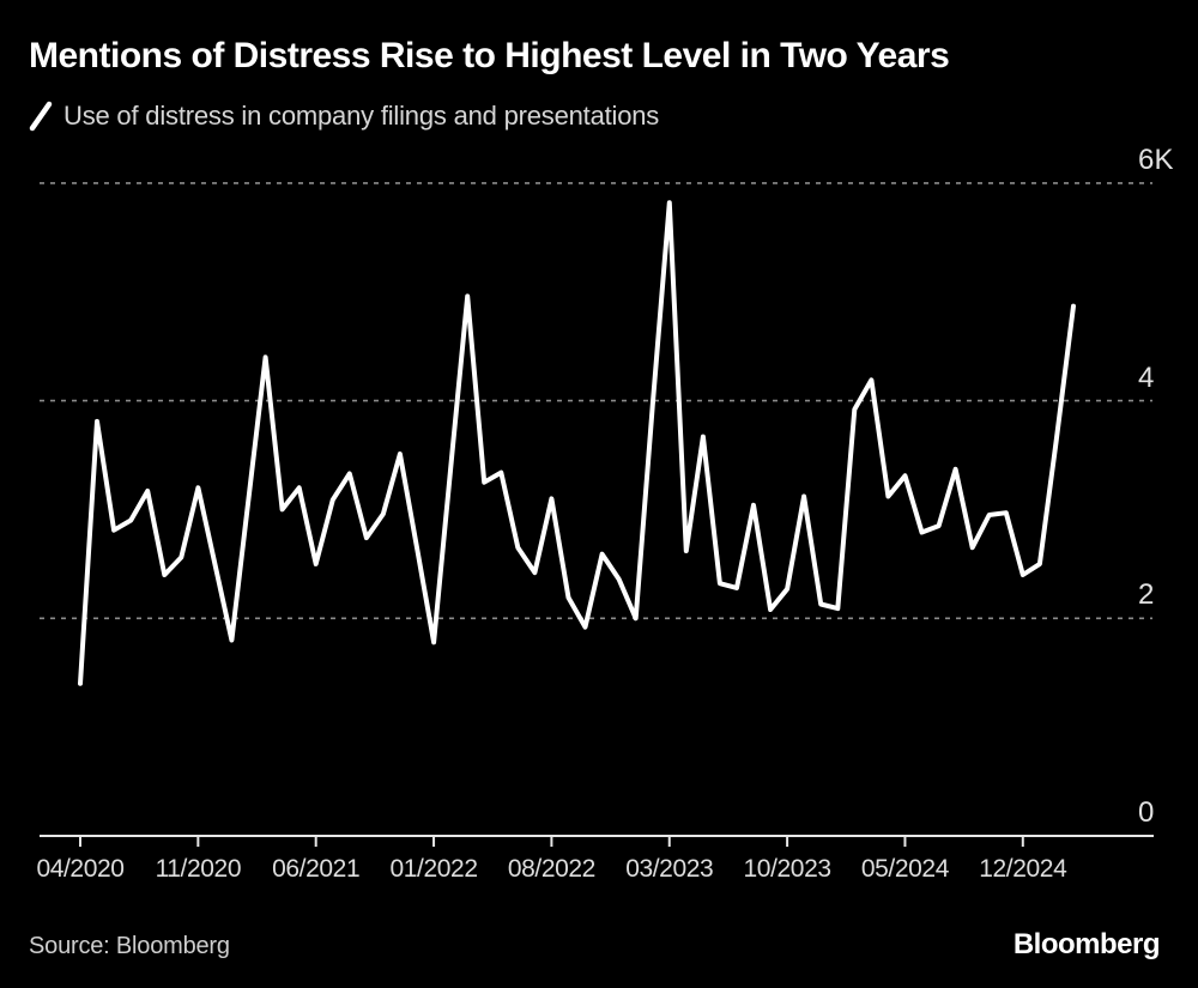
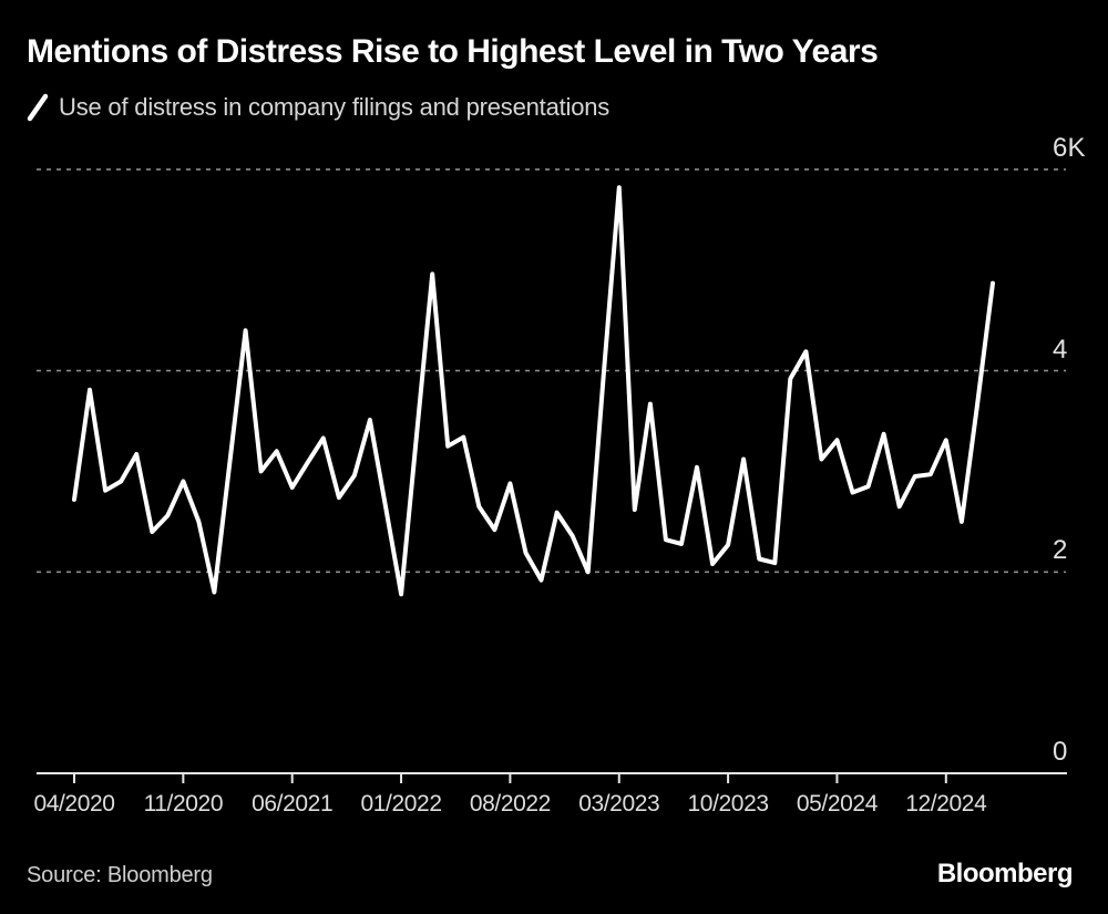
04/2020: 1.4K -> 2.7K
11/2020: 3.2K -> 2.9K
06/2021: 2.5K -> 2.8K
08/2022: 3.1K -> 2.9K
12/2024: 2.4K -> 3.3K
